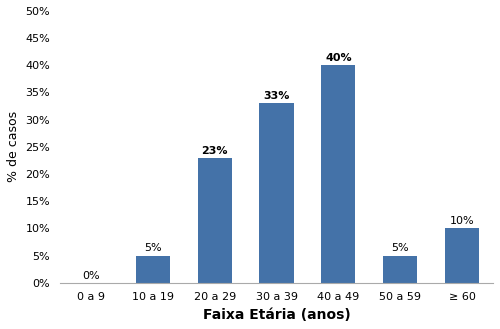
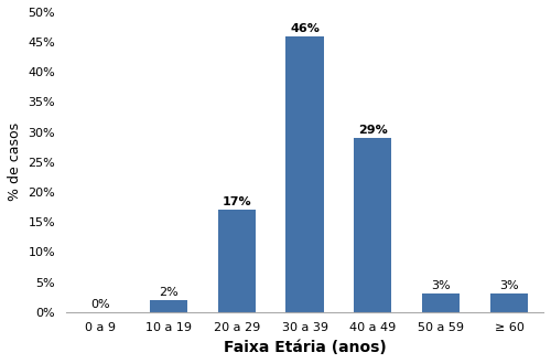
10 a 19: 5% -> 2%
20 a 29: 23% -> 17%
30 a 39: 33% -> 46%
40 a 49: 40% -> 29%
50 a 59: 5% -> 3%
≥ 60: 10% -> 3%
